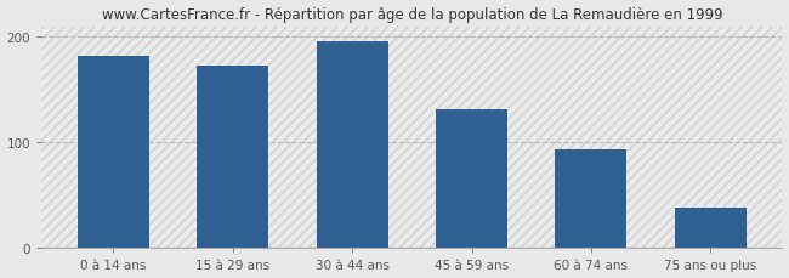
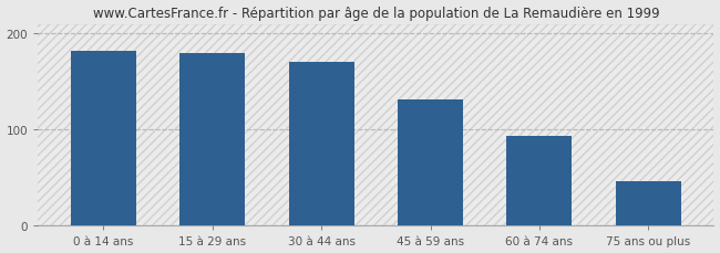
15 à 29 ans: 173 -> 180
30 à 44 ans: 196 -> 170
75 ans ou plus: 38 -> 46
